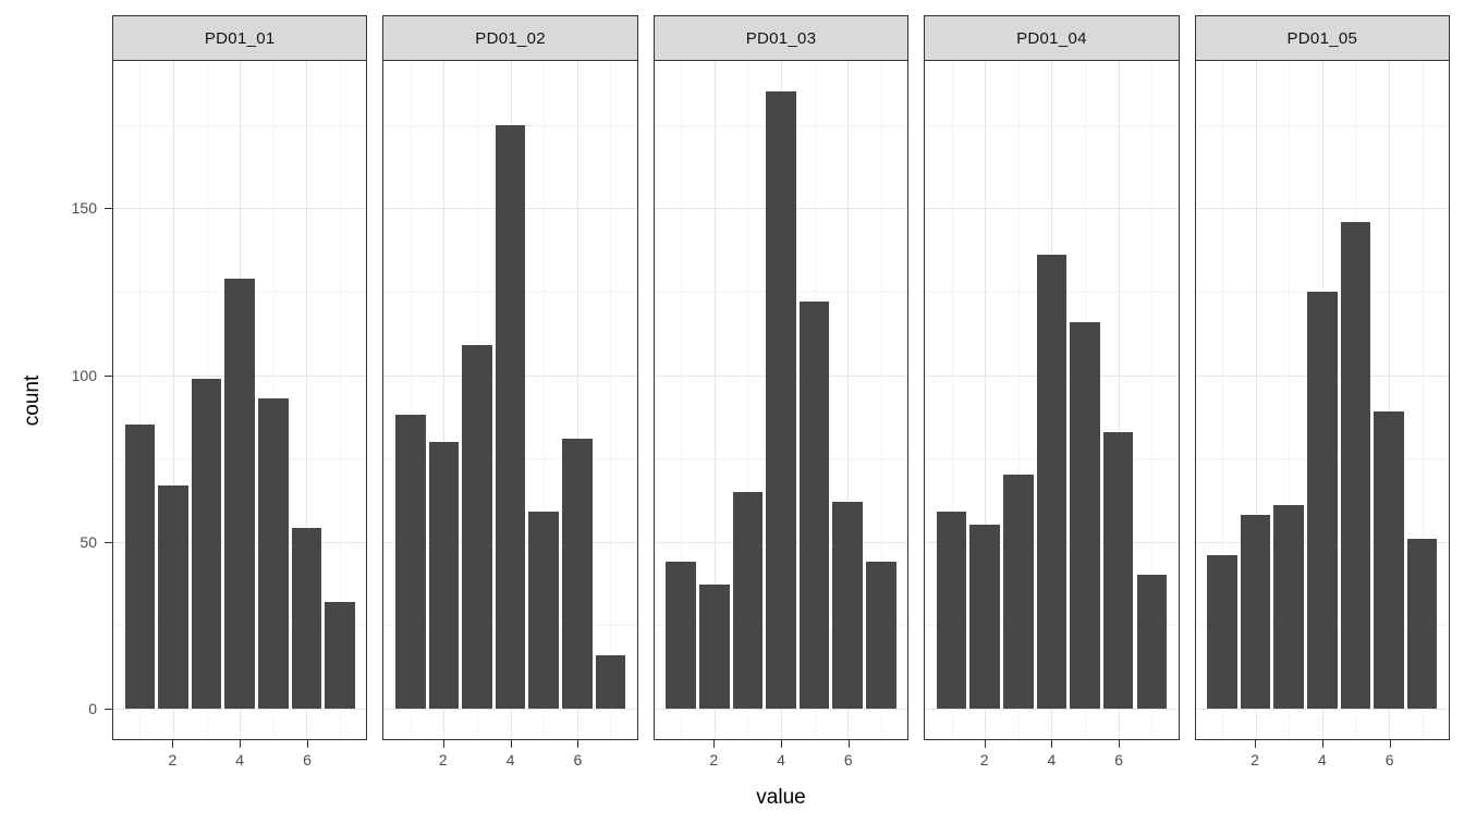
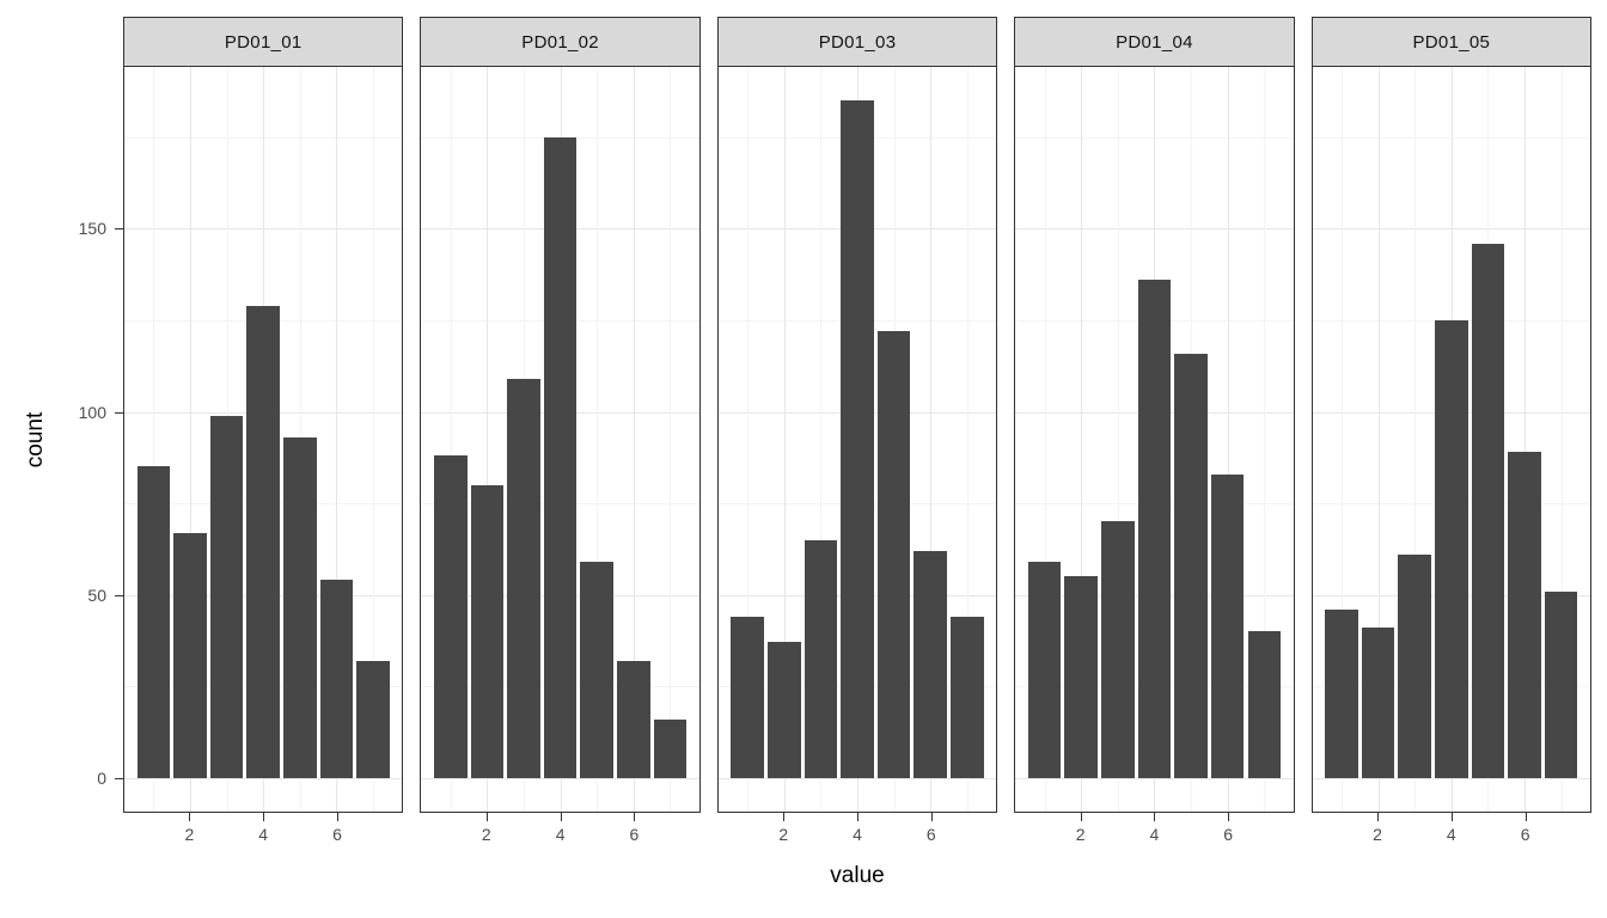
PD01_05/2: 58 -> 41
PD01_02/6: 81 -> 32
